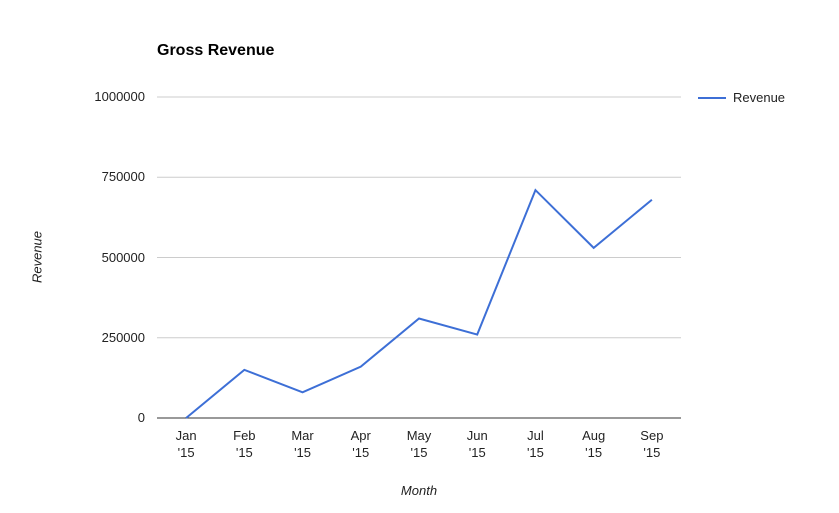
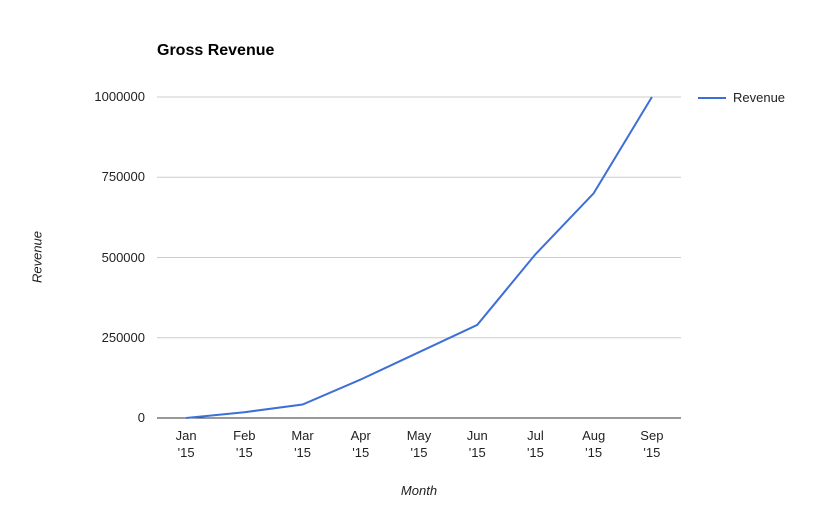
Feb '15: 150000 -> 20000
Mar '15: 80000 -> 40000
Apr '15: 160000 -> 120000
May '15: 310000 -> 200000
Jun '15: 260000 -> 290000
Jul '15: 710000 -> 510000
Aug '15: 530000 -> 700000
Sep '15: 680000 -> 1000000
